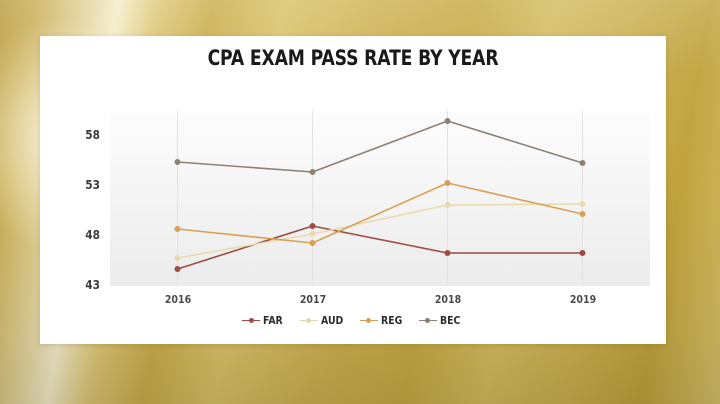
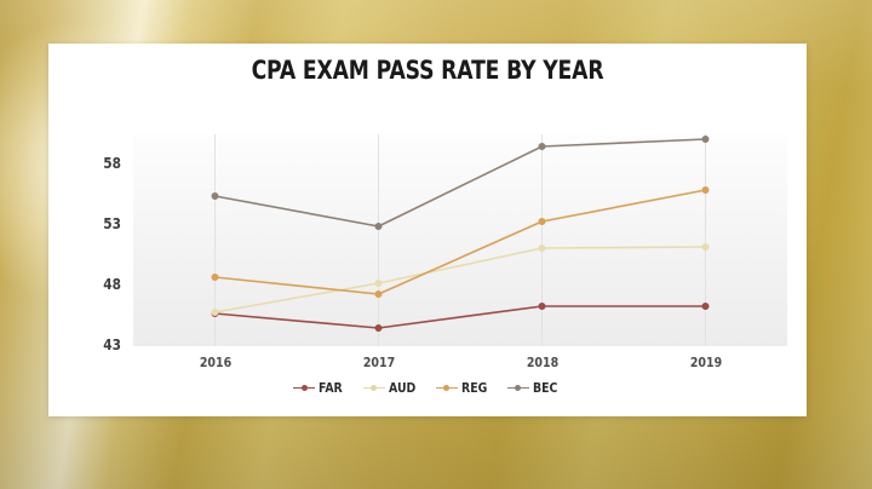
FAR/2016: 44.7 -> 45.7
FAR/2017: 49.0 -> 44.5
BEC/2017: 54.4 -> 52.9
REG/2019: 50.2 -> 55.9
BEC/2019: 55.3 -> 60.1
